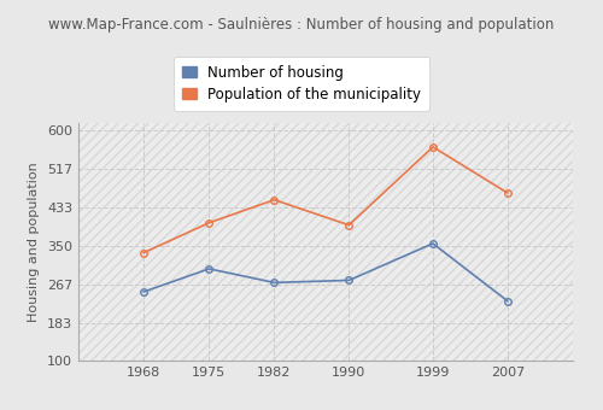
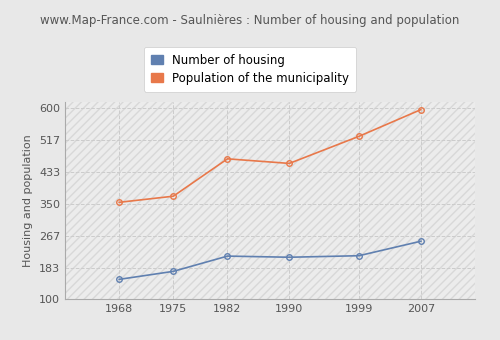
Number of housing/1968: 250 -> 152
Population of the municipality/1968: 335 -> 354
Number of housing/1975: 300 -> 173
Population of the municipality/1975: 400 -> 370
Number of housing/1982: 270 -> 213
Population of the municipality/1982: 450 -> 468
Number of housing/1990: 275 -> 210
Population of the municipality/1990: 395 -> 456
Number of housing/1999: 355 -> 214
Population of the municipality/1999: 565 -> 527
Number of housing/2007: 230 -> 252
Population of the municipality/2007: 465 -> 597
